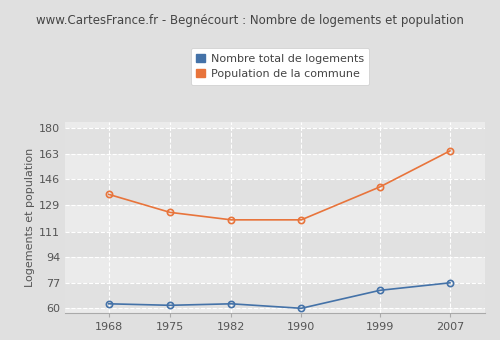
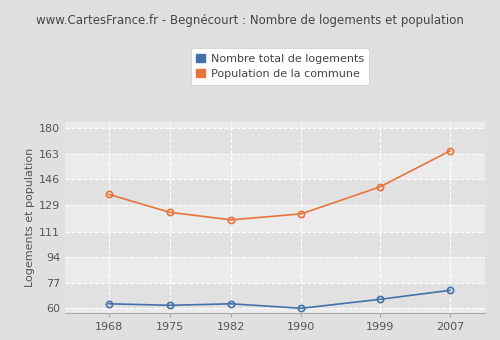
Population de la commune/1990: 119 -> 123
Nombre total de logements/1999: 72 -> 66
Nombre total de logements/2007: 77 -> 72
